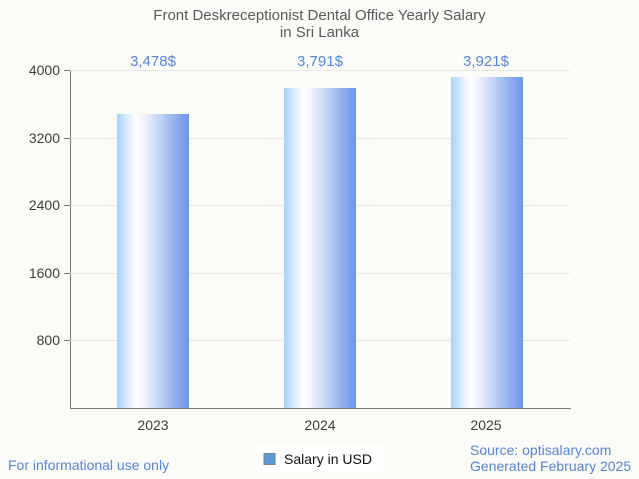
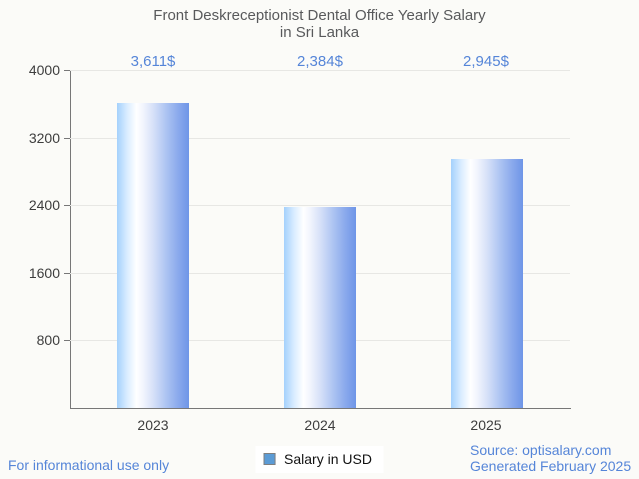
2023: 3,478 -> 3,611
2024: 3,791 -> 2,384
2025: 3,921 -> 2,945
